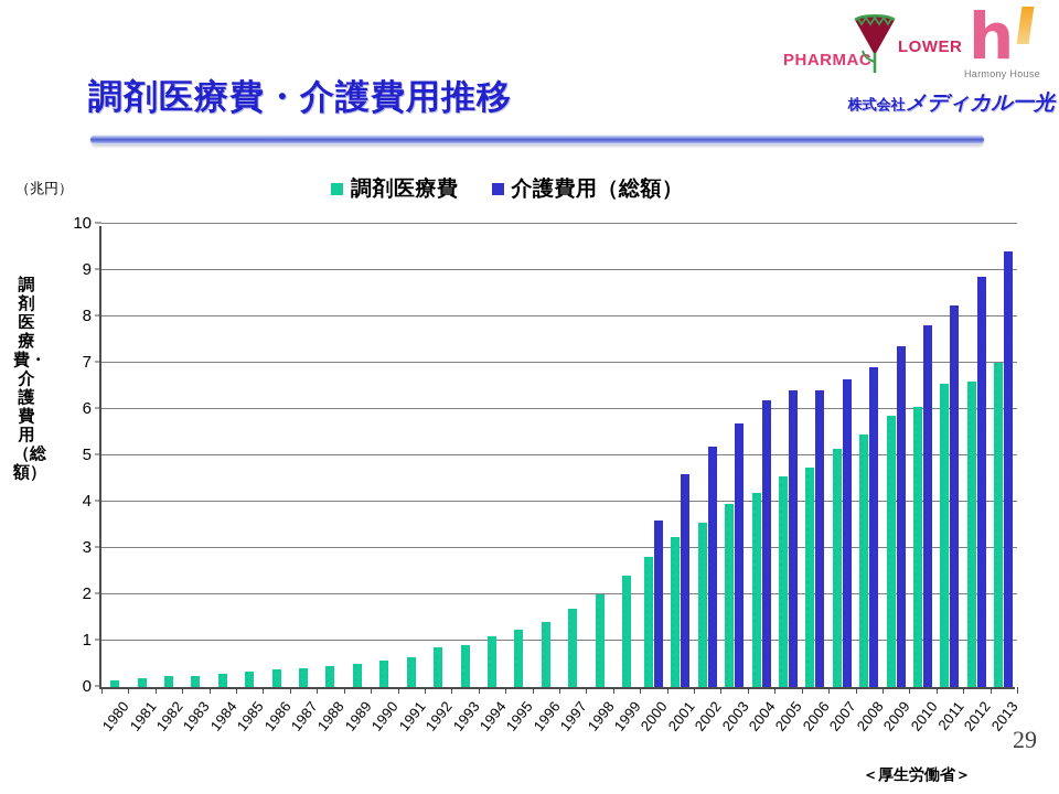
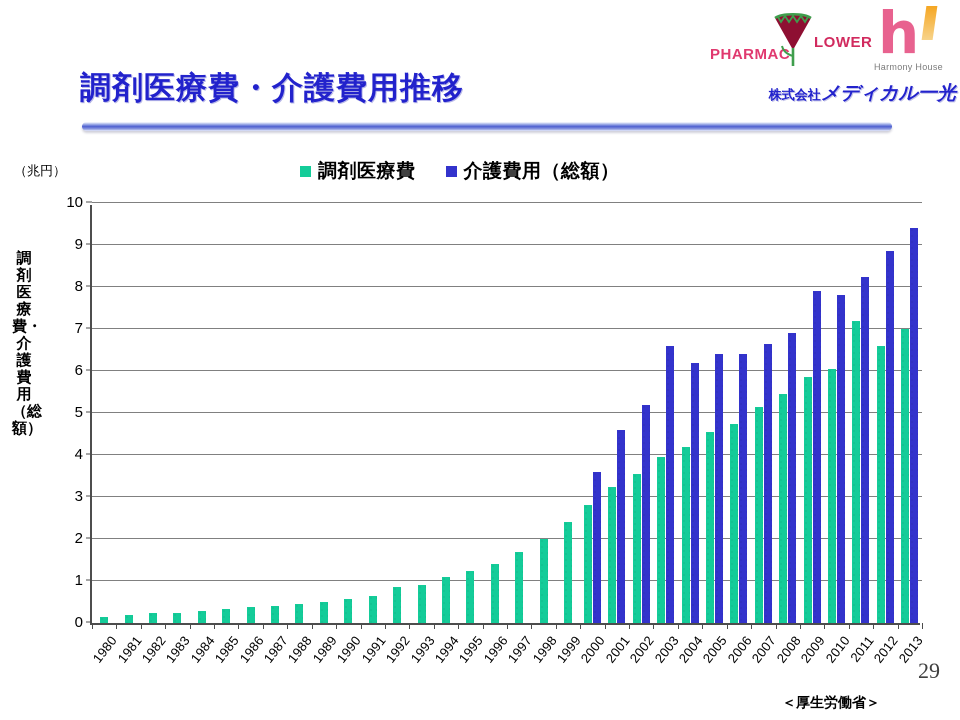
介護費用（総額）/2003: 5.7 -> 6.6
介護費用（総額）/2009: 7.3 -> 7.9
調剤医療費/2011: 6.5 -> 7.2
